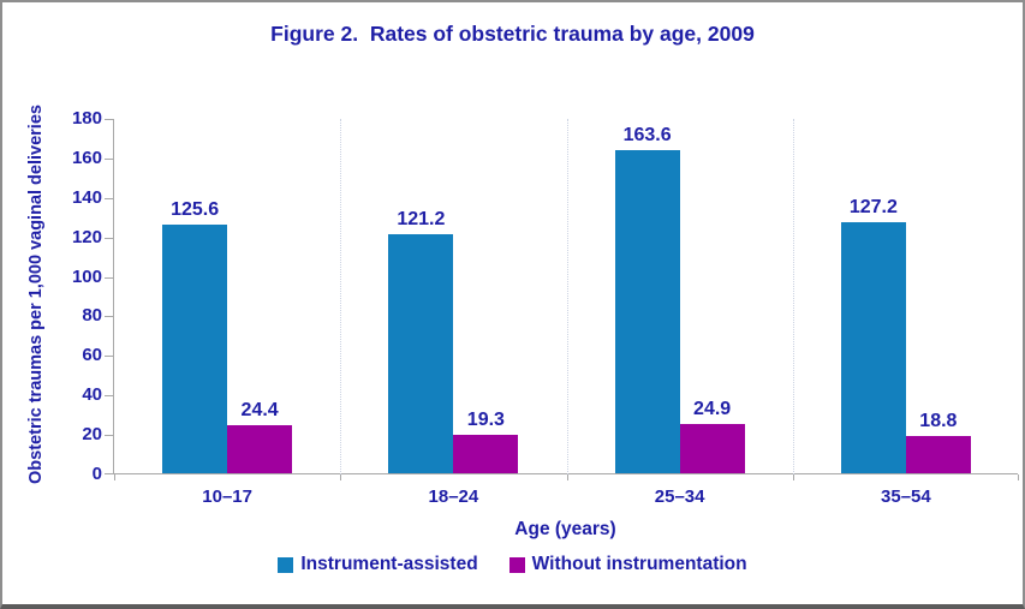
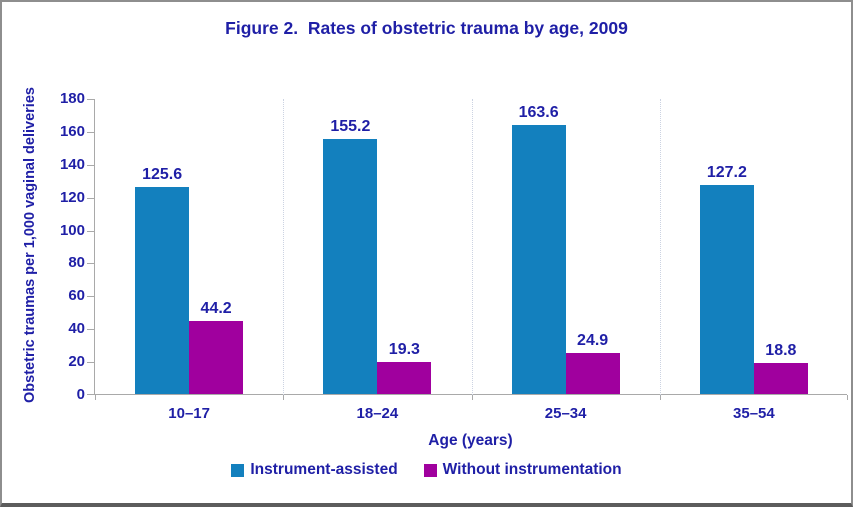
Without instrumentation/10–17: 24.4 -> 44.2
Instrument-assisted/18–24: 121.2 -> 155.2
